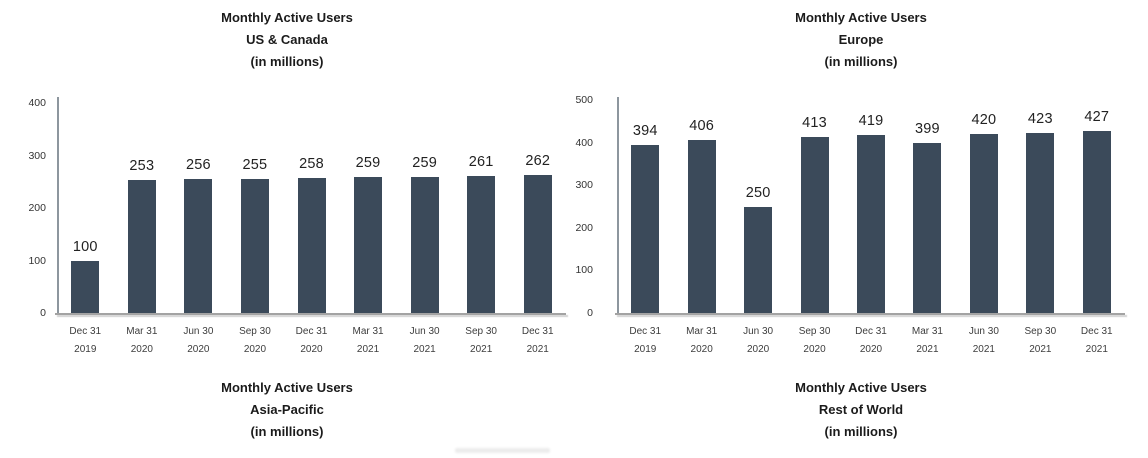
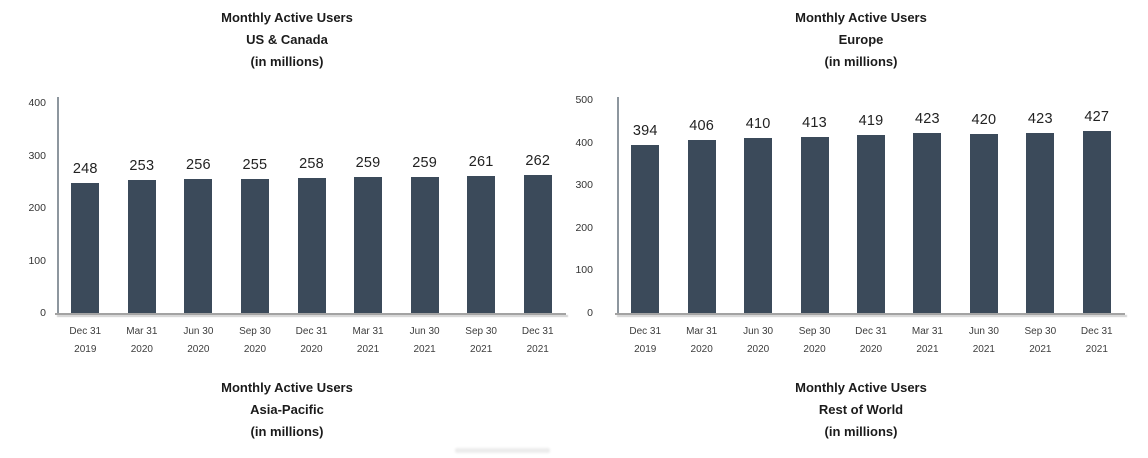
Monthly Active Users US & Canada (in millions)/Dec 31 2019: 100 -> 248
Monthly Active Users Europe (in millions)/Jun 30 2020: 250 -> 410
Monthly Active Users Europe (in millions)/Mar 31 2021: 399 -> 423
